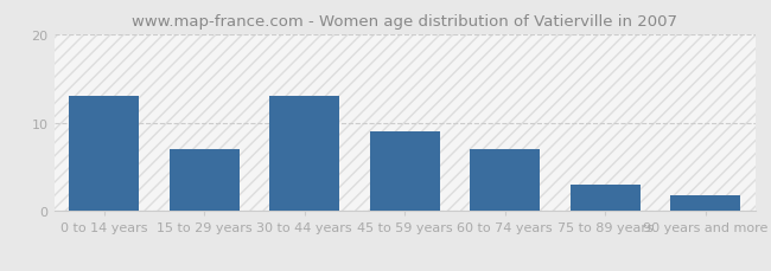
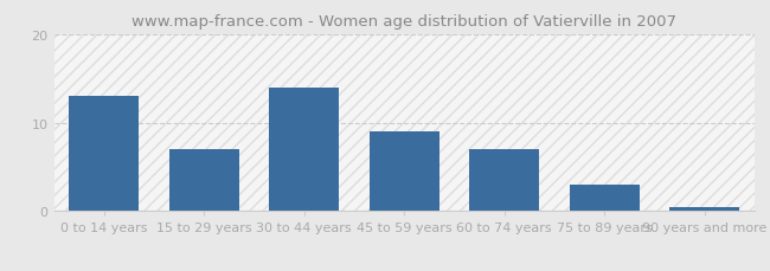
30 to 44 years: 13.0 -> 14.0
90 years and more: 1.8 -> 0.5
